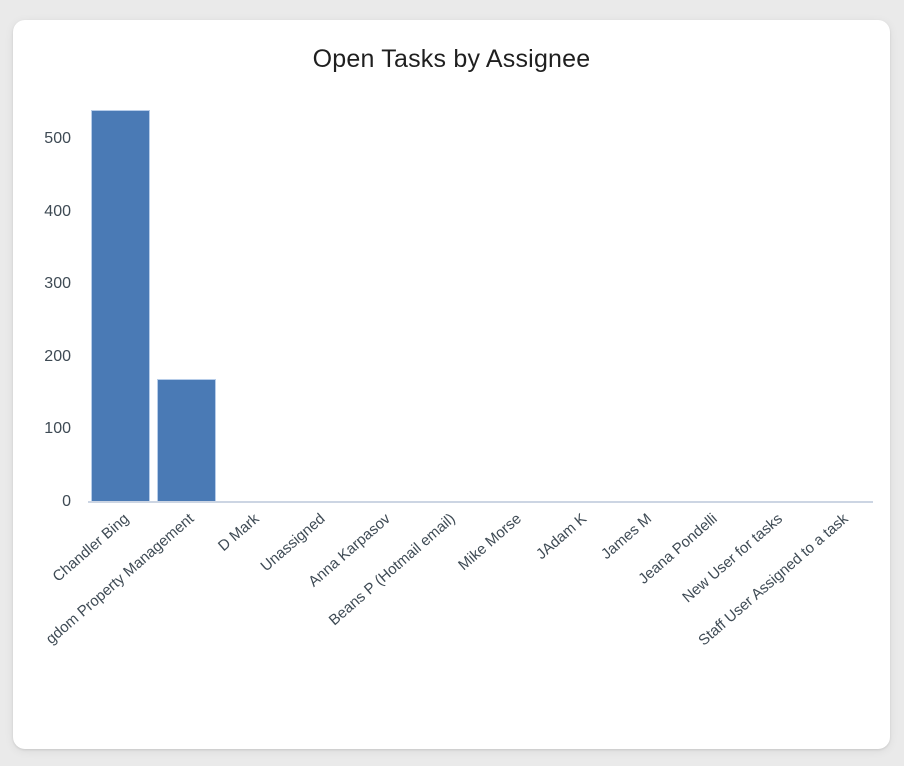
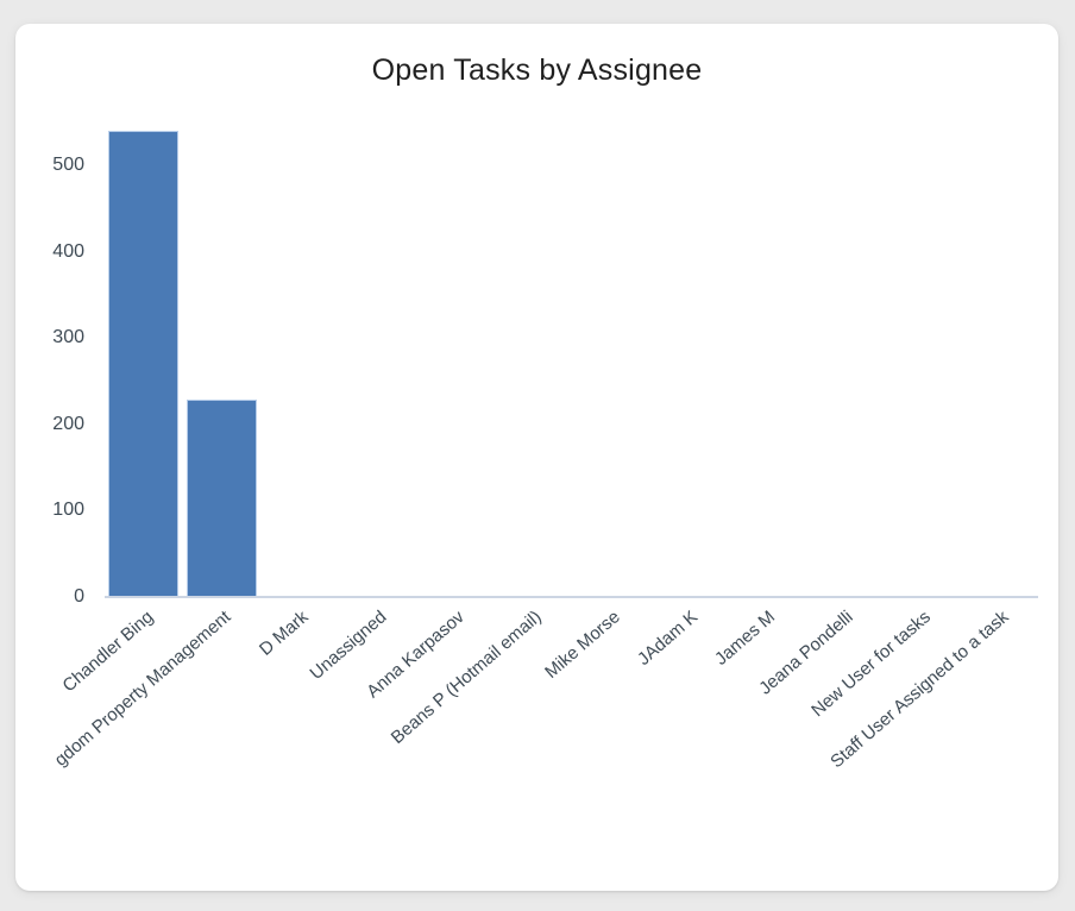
gdom Property Management: 170 -> 230
